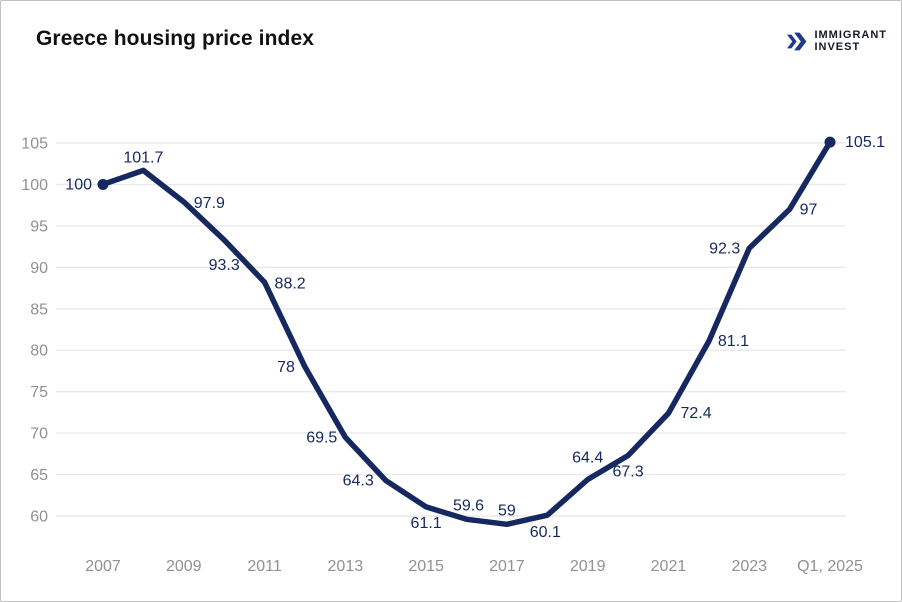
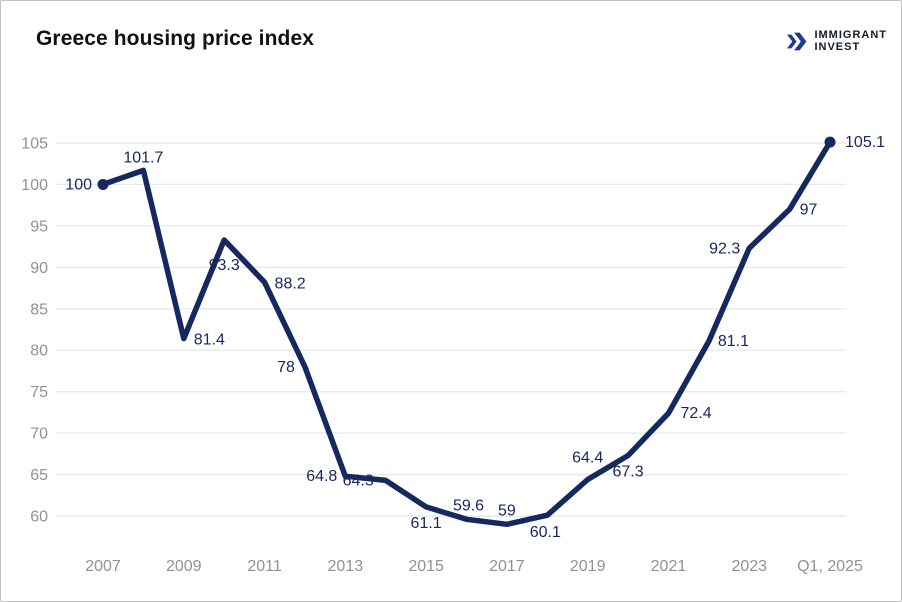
2009: 97.9 -> 81.4
2013: 69.5 -> 64.8
